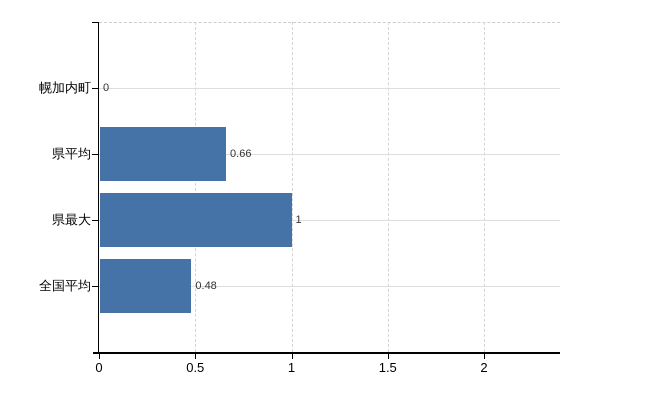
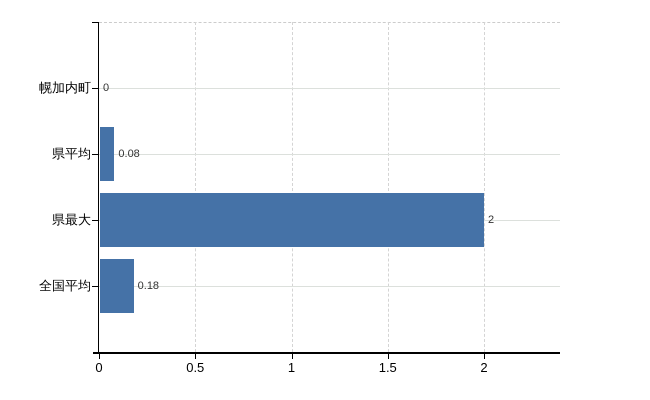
県平均: 0.66 -> 0.08
県最大: 1 -> 2
全国平均: 0.48 -> 0.18
